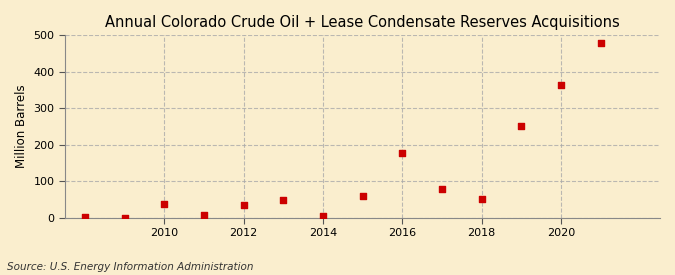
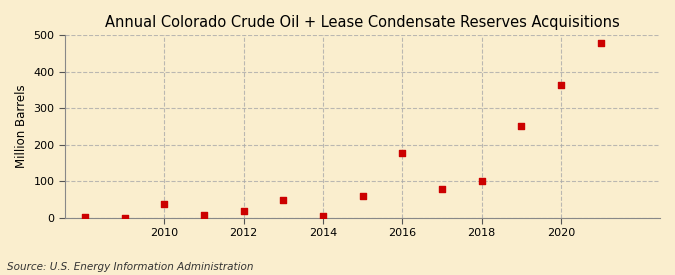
2012: 35 -> 17
2018: 50 -> 100
